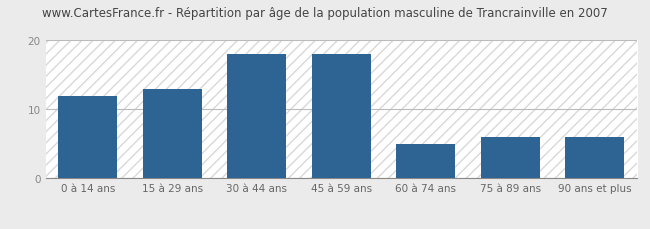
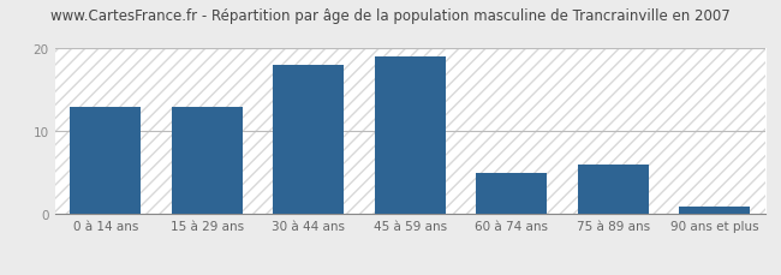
0 à 14 ans: 12 -> 13
45 à 59 ans: 18 -> 19
90 ans et plus: 6 -> 1
